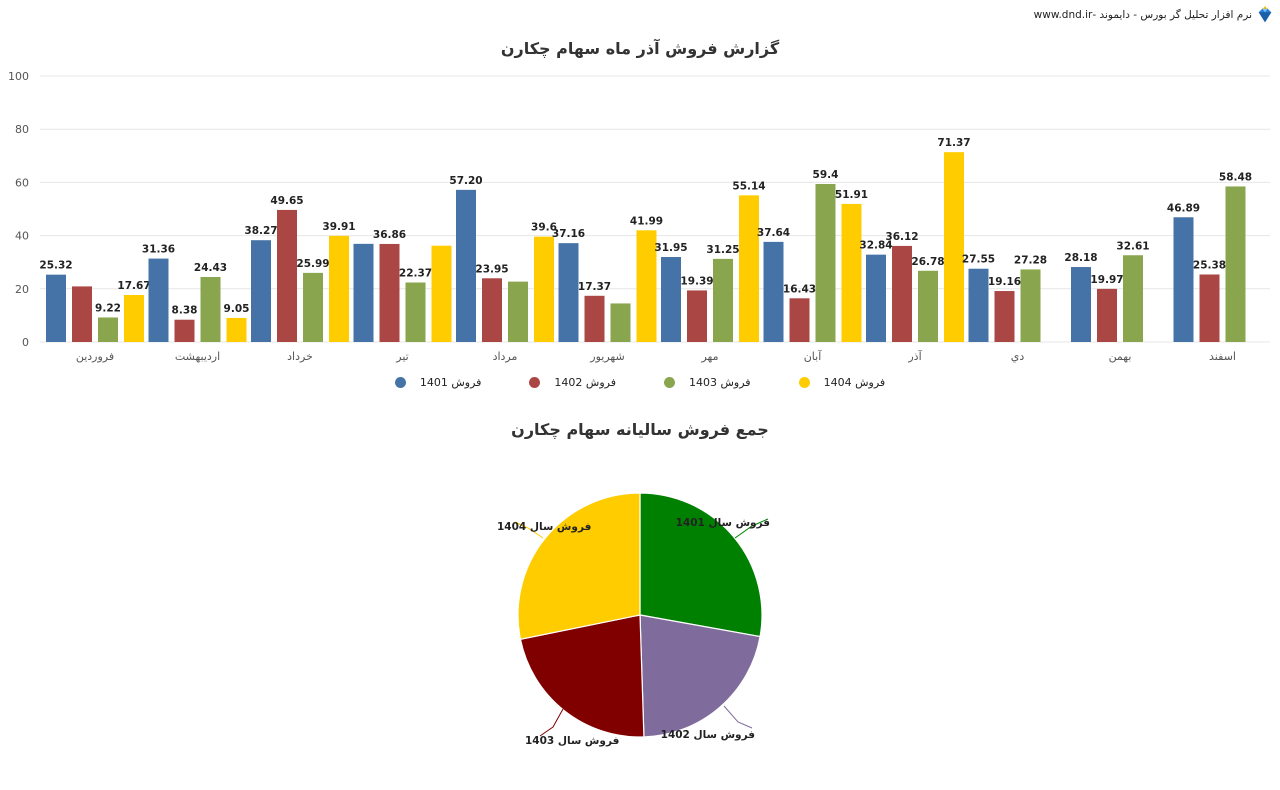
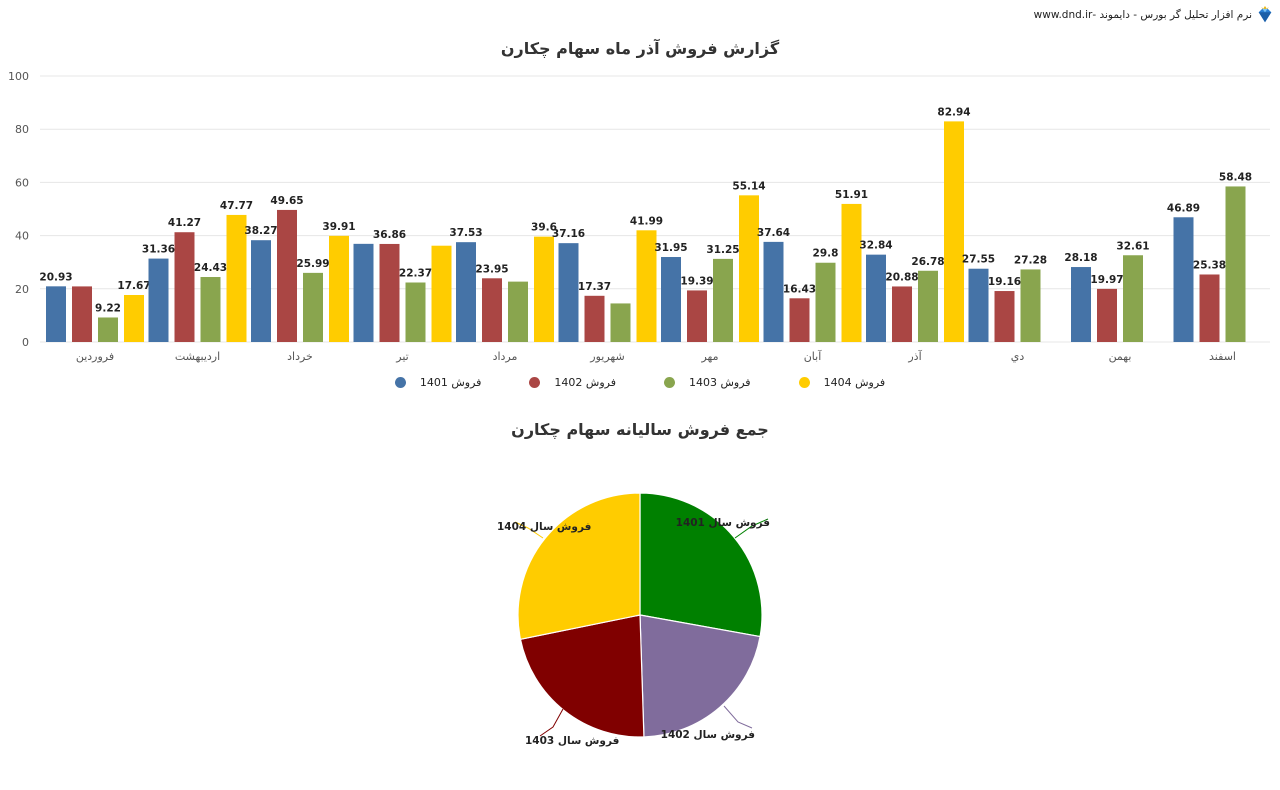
گزارش فروش آذر ماه سهام چکارن/فروش 1401/فروردین: 25.32 -> 20.93
گزارش فروش آذر ماه سهام چکارن/فروش 1402/اردیبهشت: 8.38 -> 41.27
گزارش فروش آذر ماه سهام چکارن/فروش 1404/اردیبهشت: 9.05 -> 47.77
گزارش فروش آذر ماه سهام چکارن/فروش 1401/مرداد: 57.20 -> 37.53
گزارش فروش آذر ماه سهام چکارن/فروش 1403/آبان: 59.4 -> 29.8
گزارش فروش آذر ماه سهام چکارن/فروش 1402/آذر: 36.12 -> 20.88
گزارش فروش آذر ماه سهام چکارن/فروش 1404/آذر: 71.37 -> 82.94
